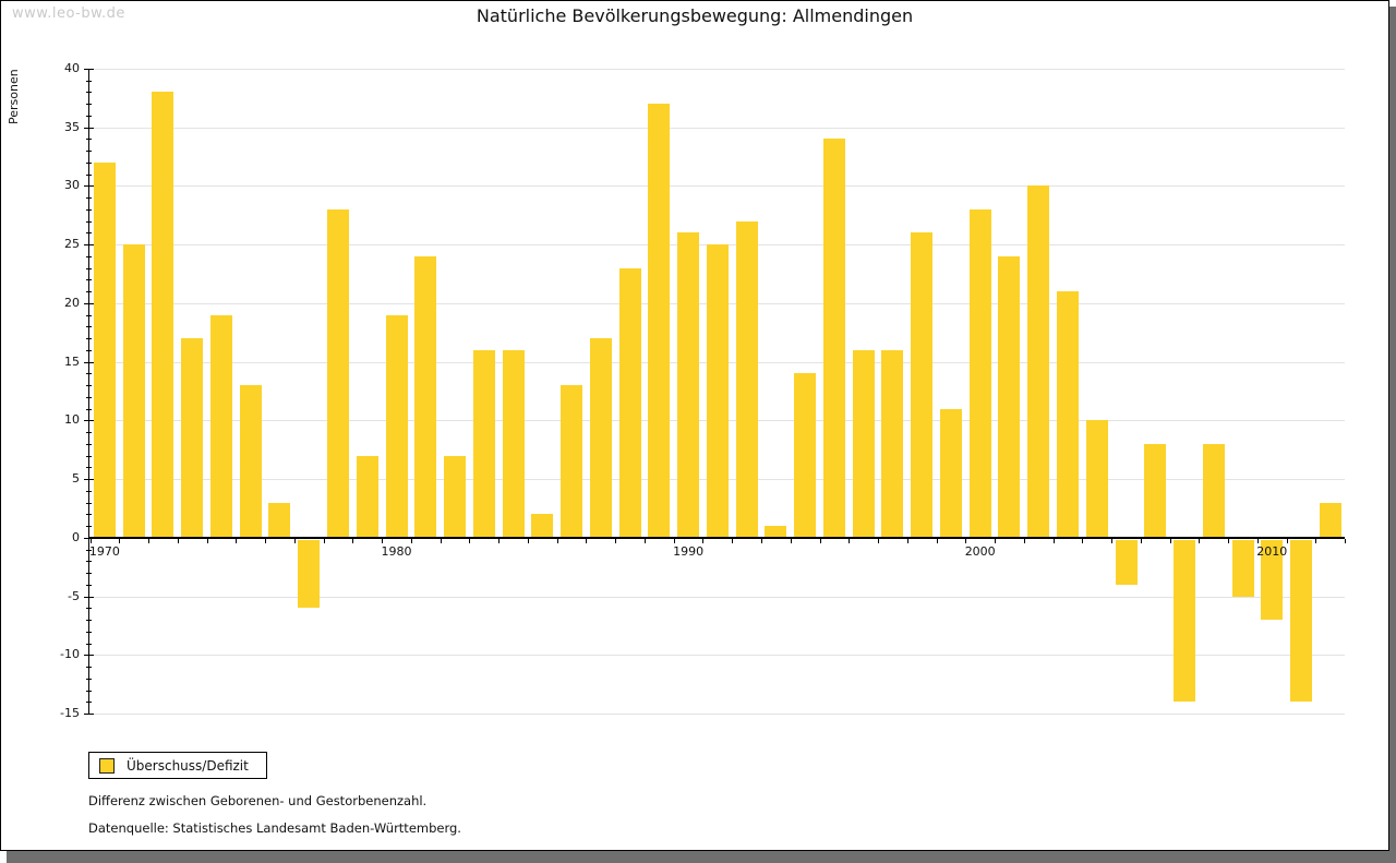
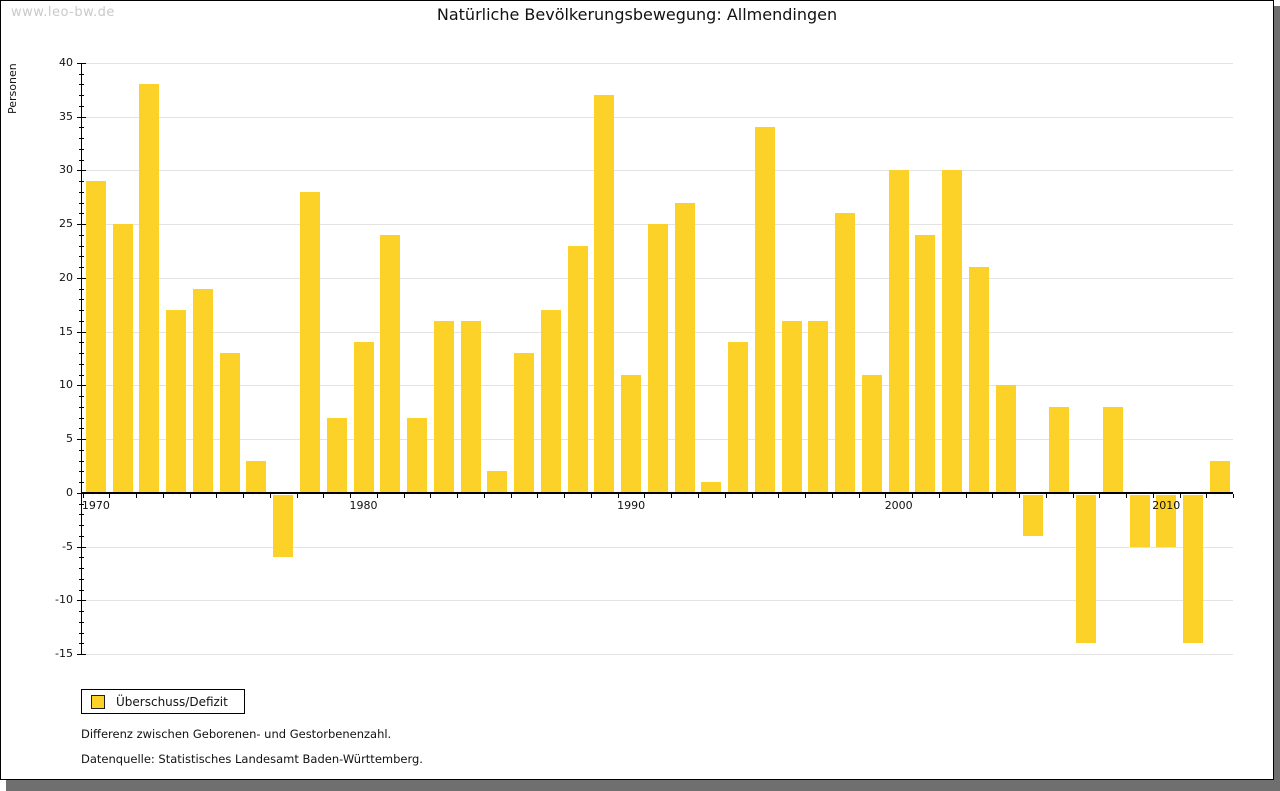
1970: 32 -> 29
1980: 19 -> 14
1990: 26 -> 11
2000: 28 -> 30
2010: -7 -> -5
